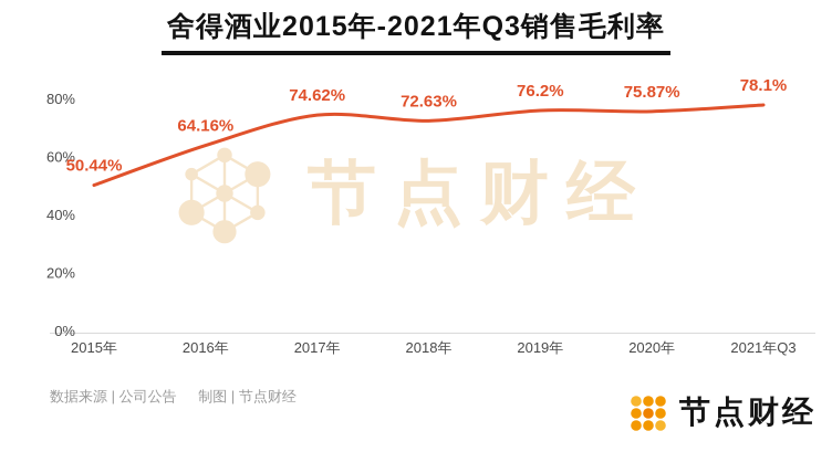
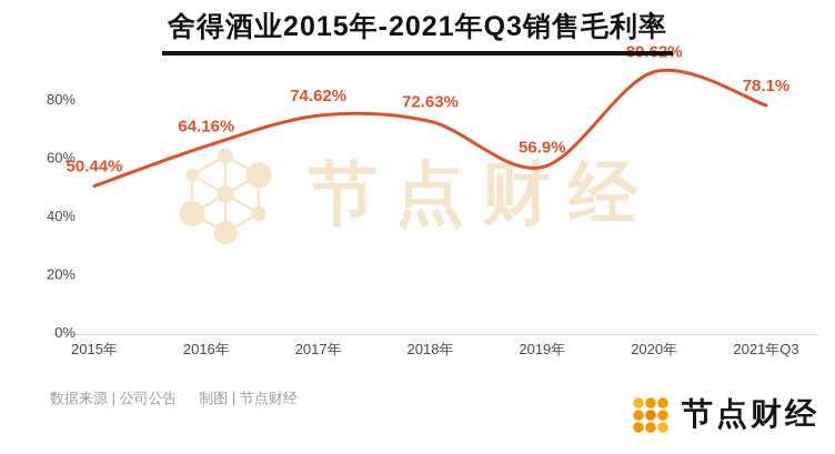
2019年: 76.2% -> 56.9%
2020年: 75.87% -> 89.62%
